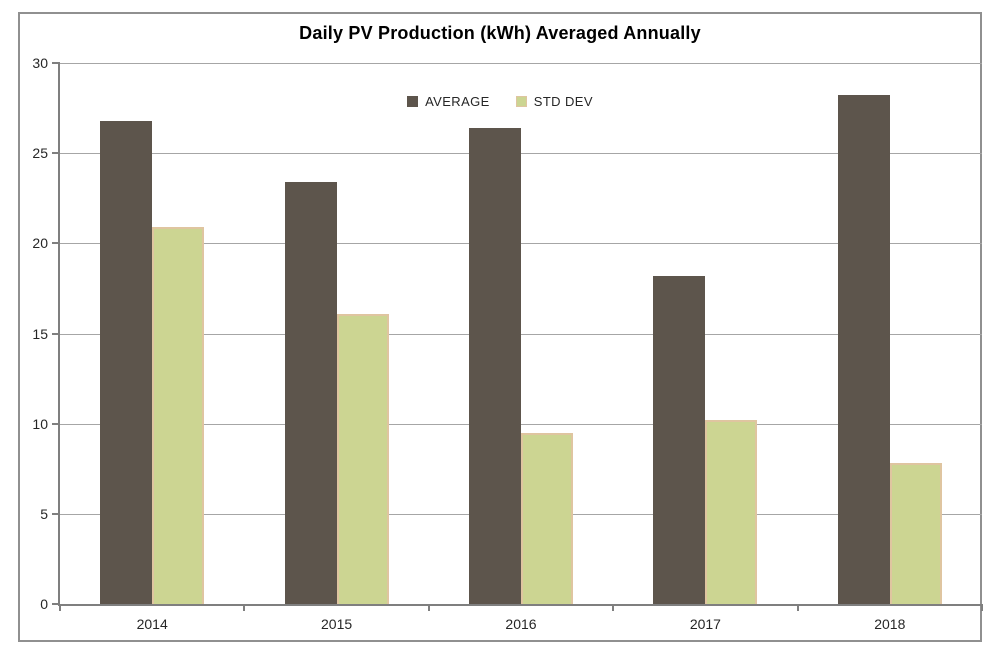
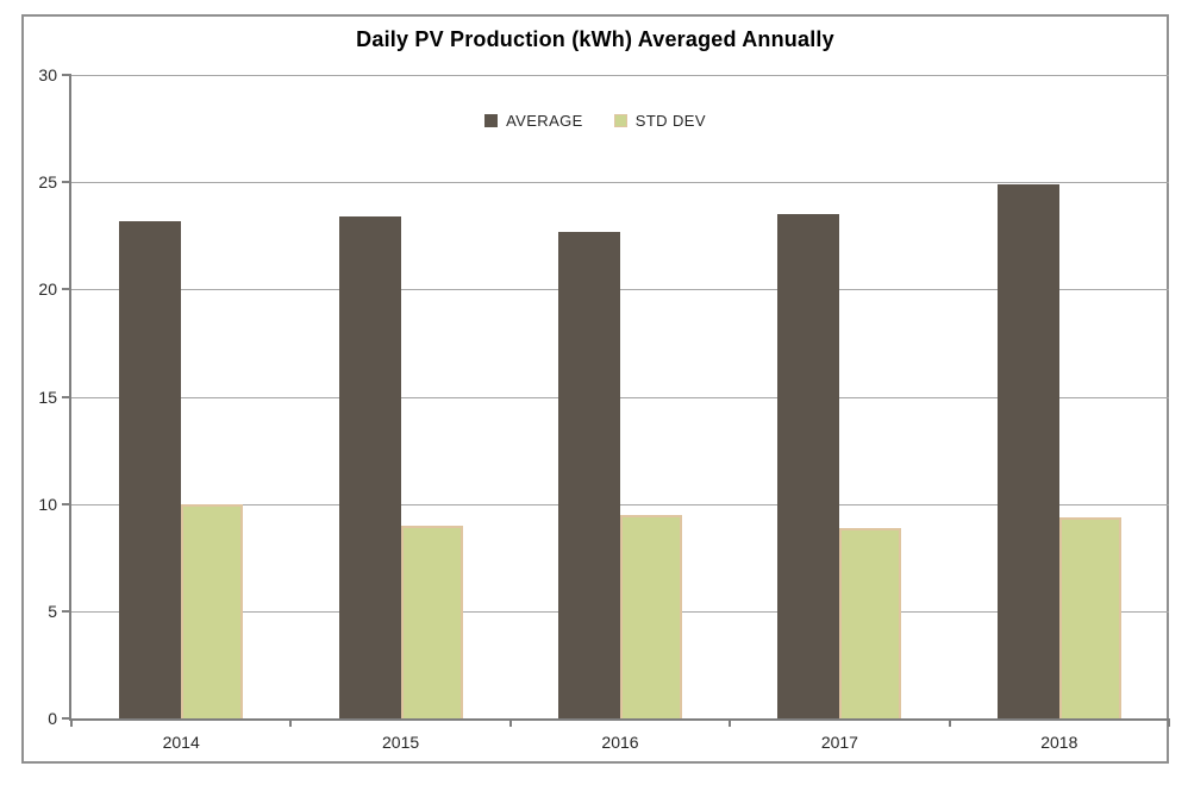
AVERAGE/2014: 26.8 -> 23.2
STD DEV/2014: 20.9 -> 10.0
STD DEV/2015: 16.1 -> 9.0
AVERAGE/2016: 26.4 -> 22.7
AVERAGE/2017: 18.2 -> 23.5
STD DEV/2017: 10.2 -> 8.9
AVERAGE/2018: 28.2 -> 24.9
STD DEV/2018: 7.8 -> 9.4
